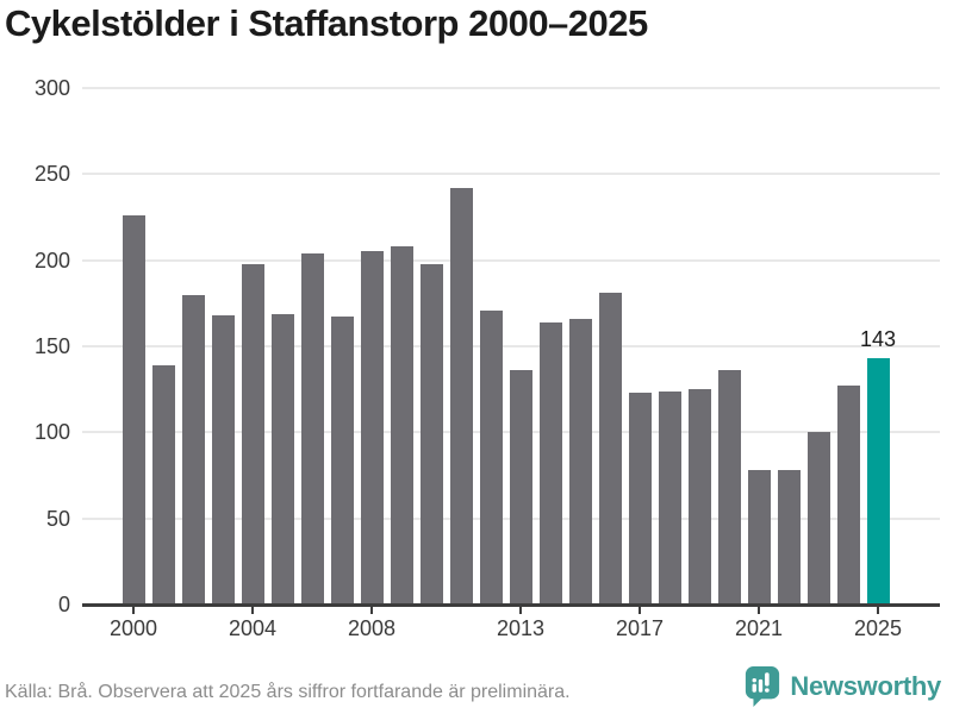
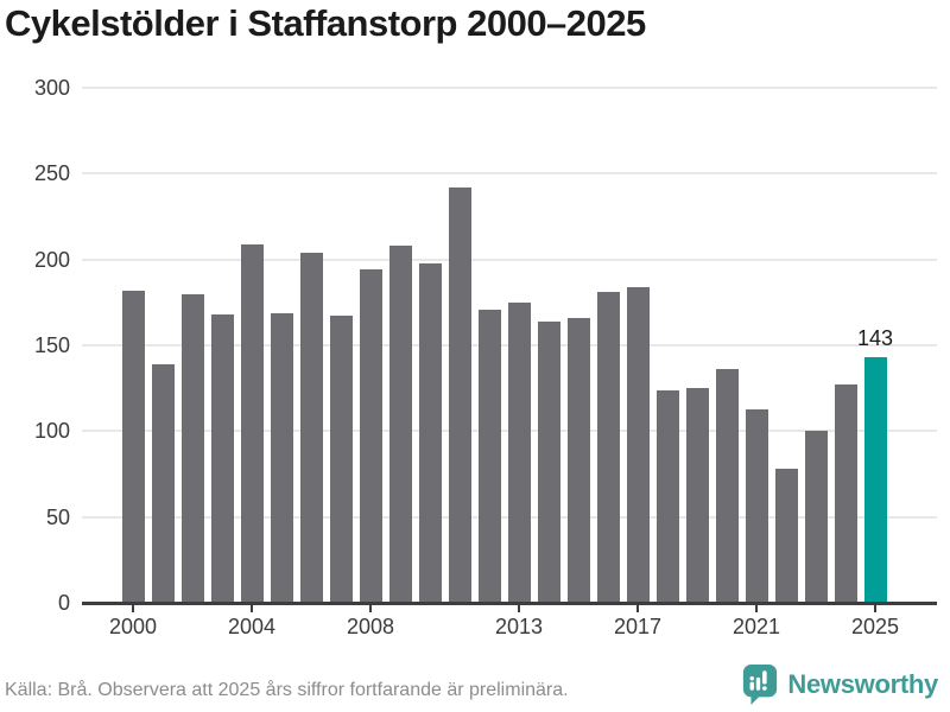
2000: 226 -> 182
2004: 198 -> 209
2008: 205 -> 194
2013: 136 -> 175
2017: 123 -> 184
2021: 78 -> 113
